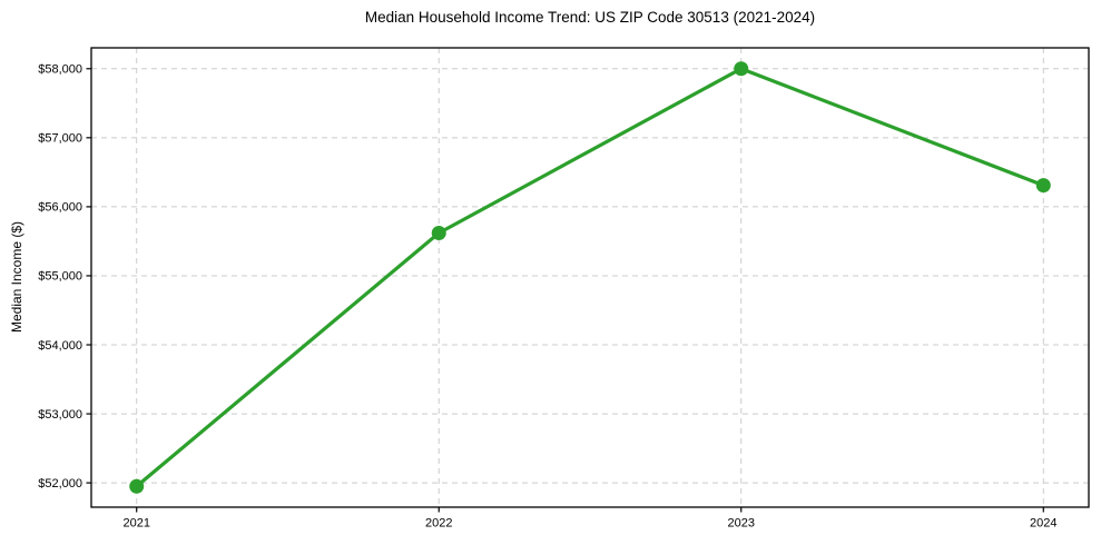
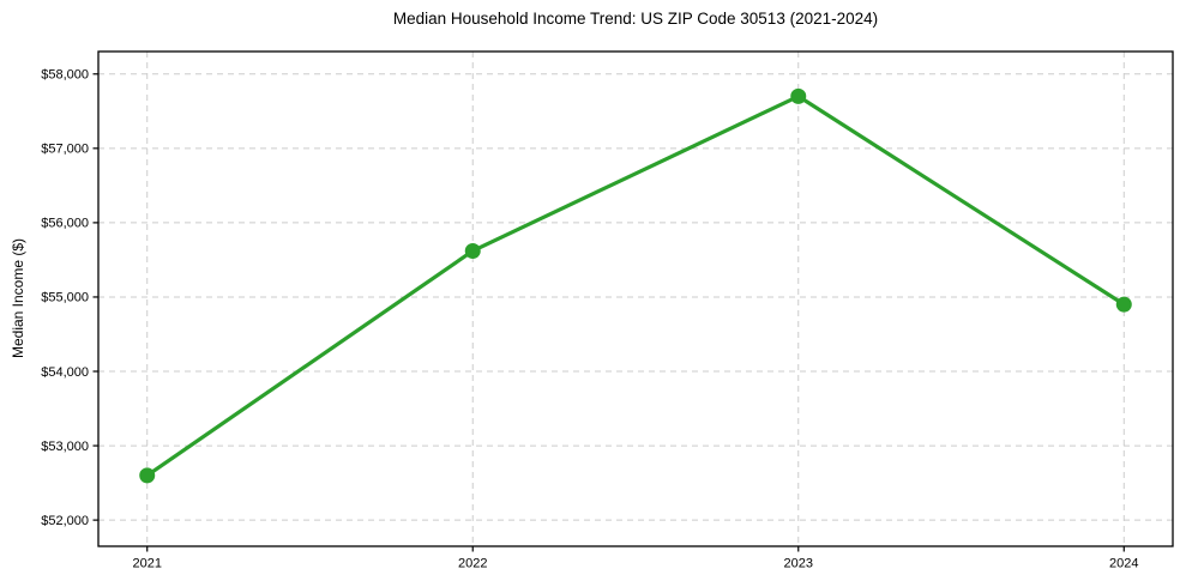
2021: $52000 -> $52600
2023: $58000 -> $57700
2024: $56300 -> $54900
